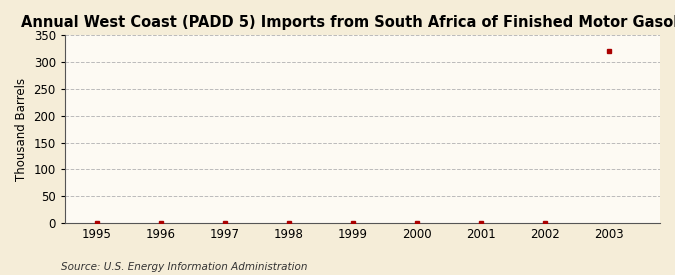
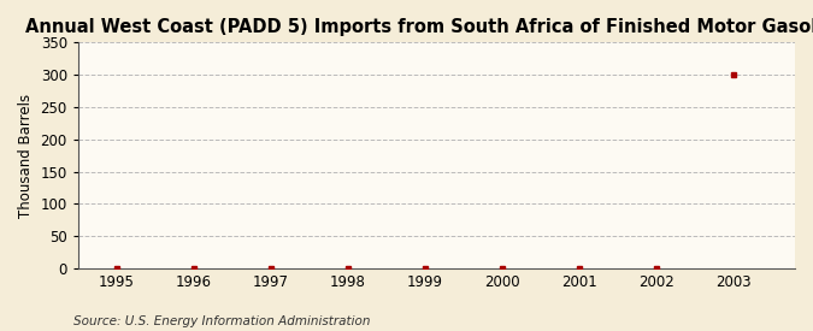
2003: 320 -> 300
